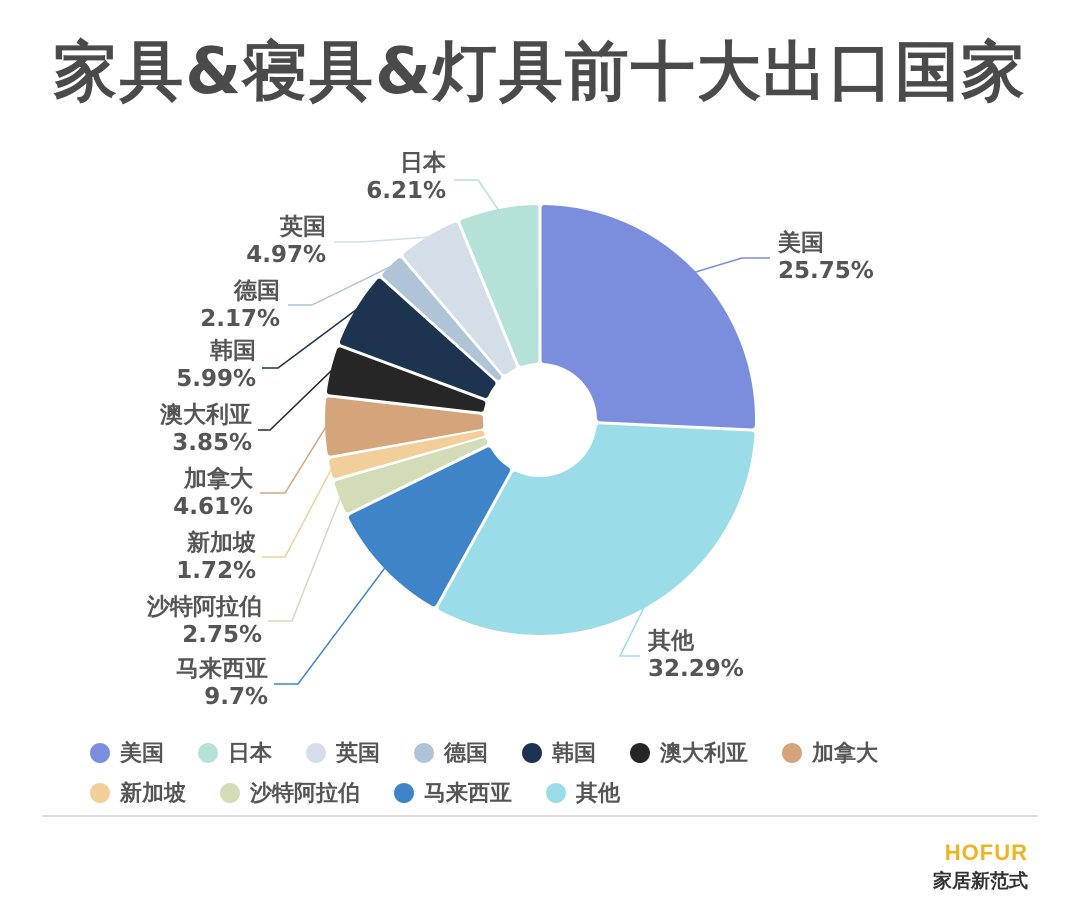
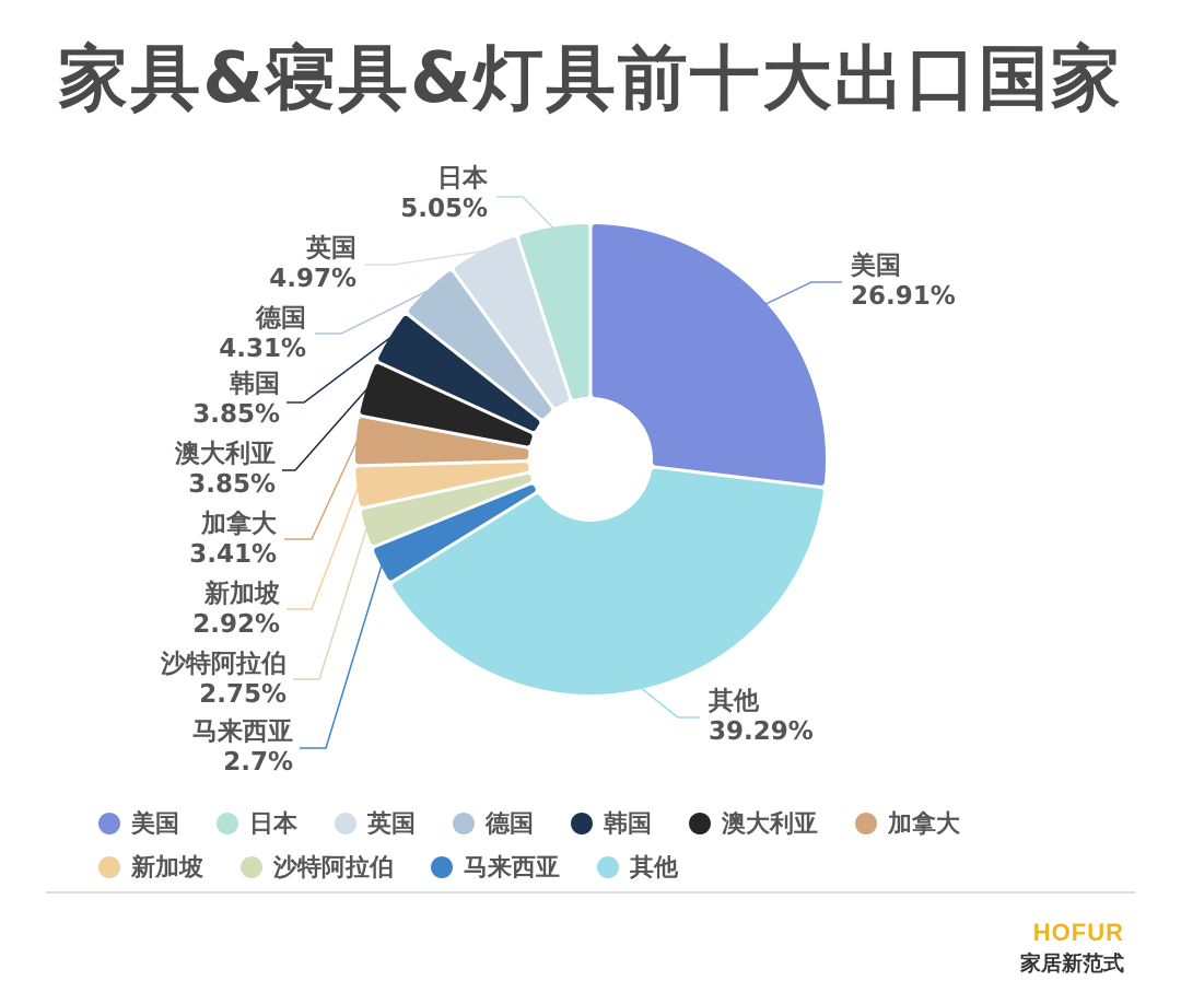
美国: 25.75% -> 26.91%
日本: 6.21% -> 5.05%
德国: 2.17% -> 4.31%
韩国: 5.99% -> 3.85%
加拿大: 4.61% -> 3.41%
新加坡: 1.72% -> 2.92%
马来西亚: 9.7% -> 2.7%
其他: 32.29% -> 39.29%
